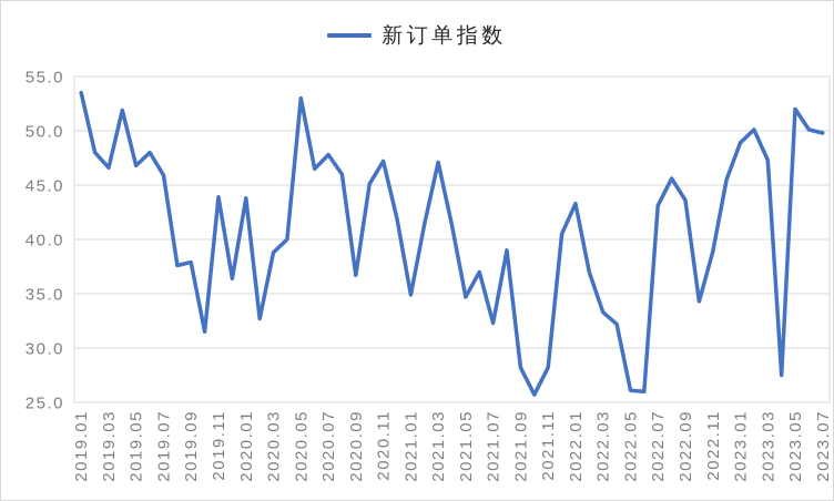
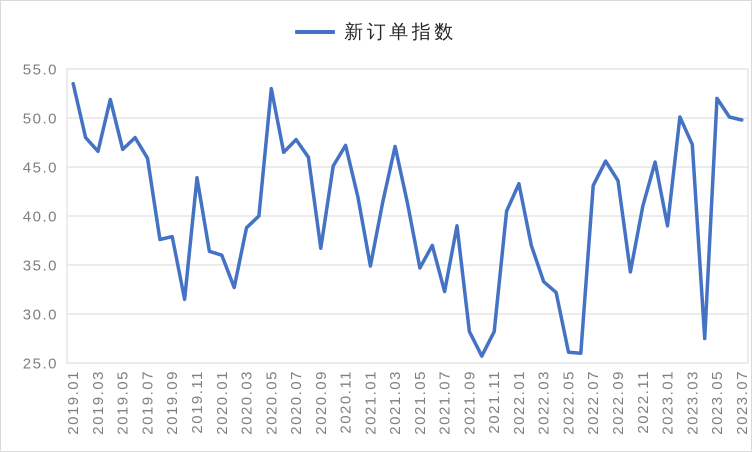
2020.01: 44 -> 36
2022.11: 39 -> 41
2023.01: 49 -> 39
